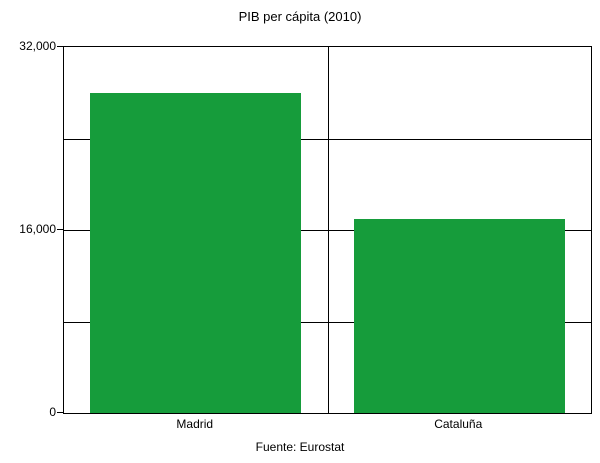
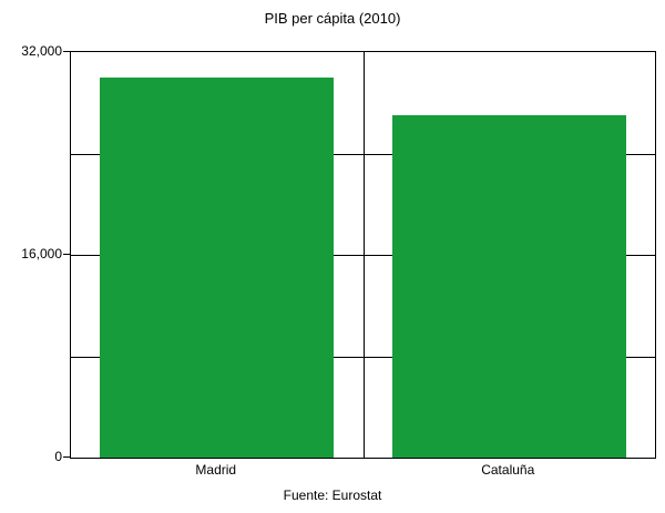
Madrid: 28000 -> 30000
Cataluña: 17000 -> 27000
